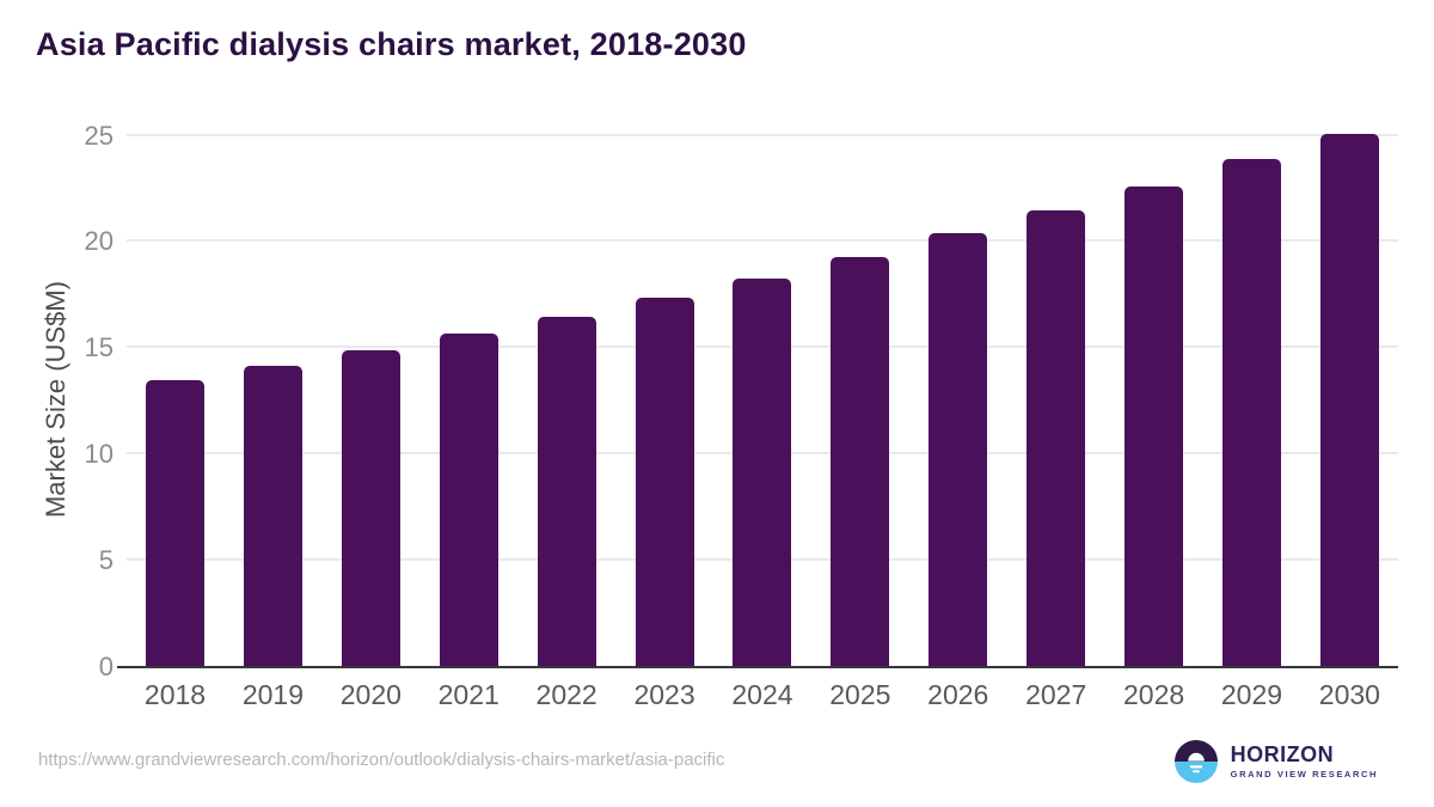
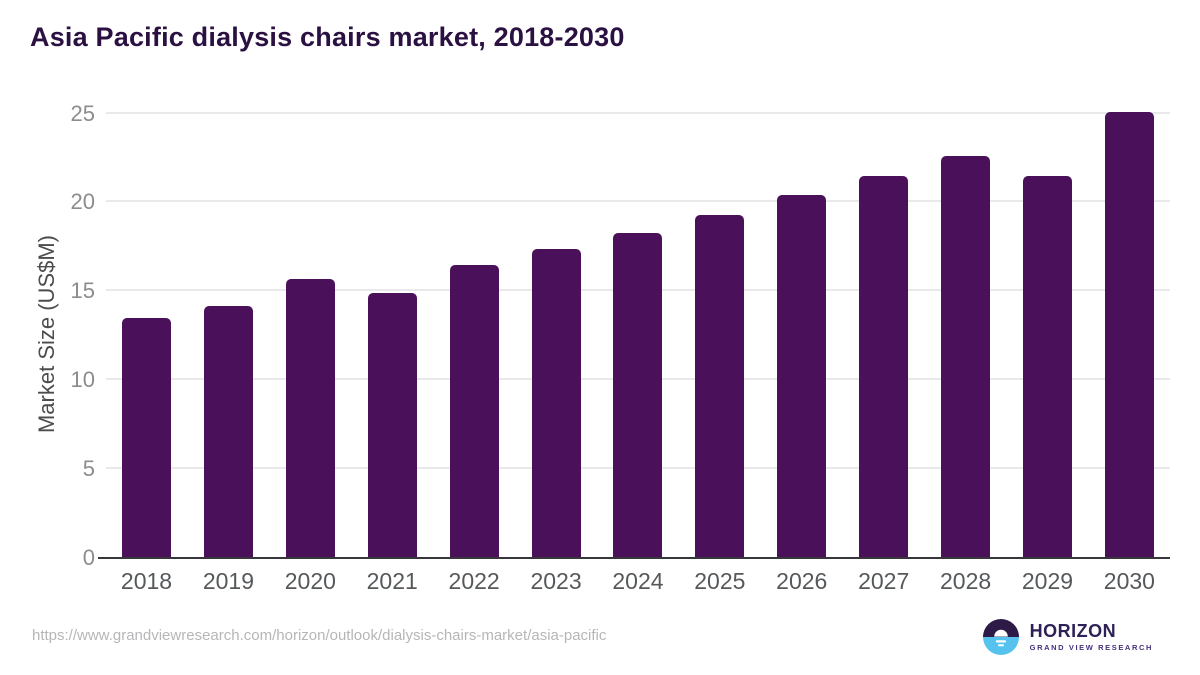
2020: 14.9 -> 15.7
2021: 15.7 -> 14.9
2029: 23.9 -> 21.5
